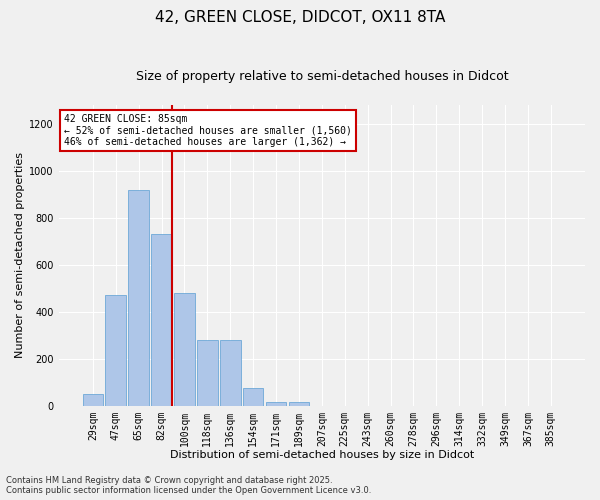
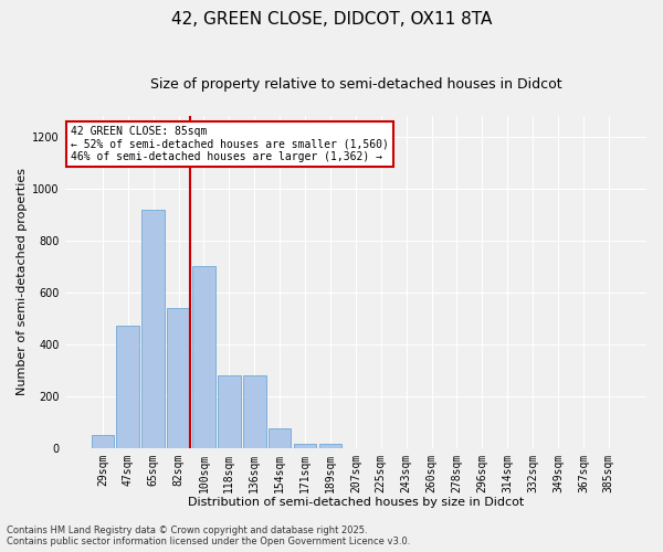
82sqm: 730 -> 540
100sqm: 480 -> 700
